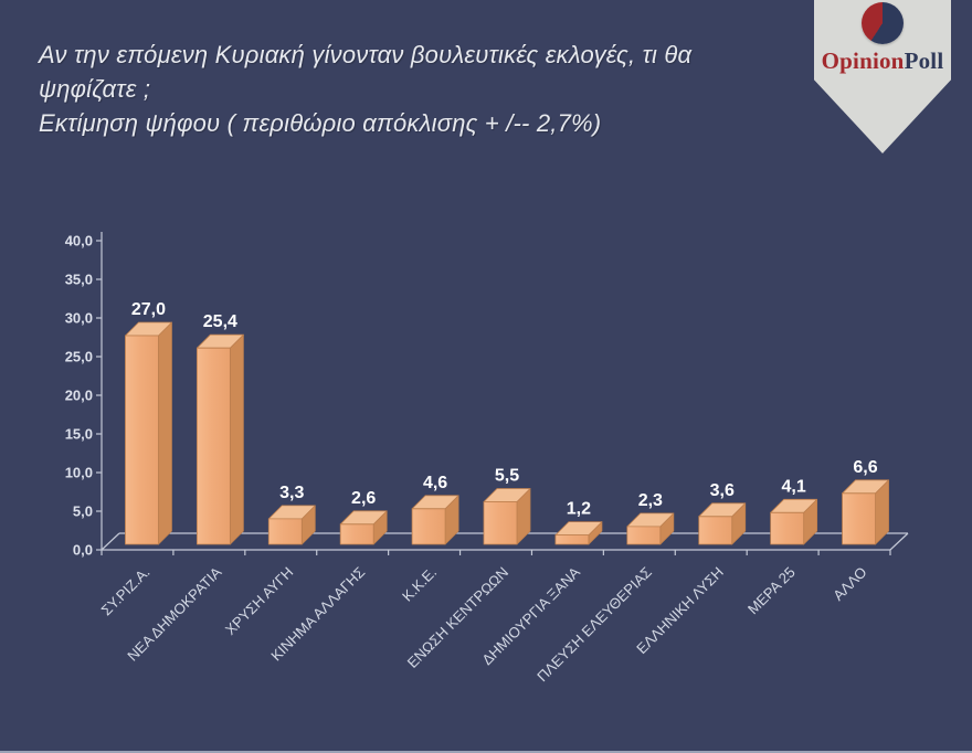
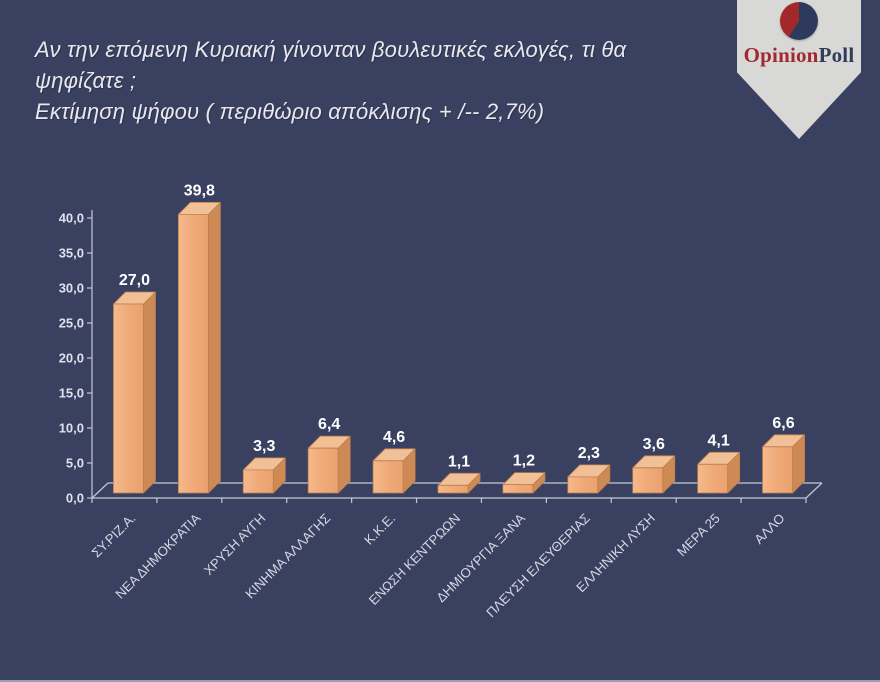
ΝΕΑ ΔΗΜΟΚΡΑΤΙΑ: 25,4 -> 39,8
ΚΙΝΗΜΑ ΑΛΛΑΓΗΣ: 2,6 -> 6,4
ΕΝΩΣΗ ΚΕΝΤΡΩΩΝ: 5,5 -> 1,1
